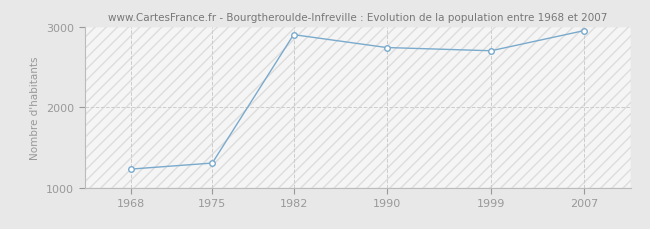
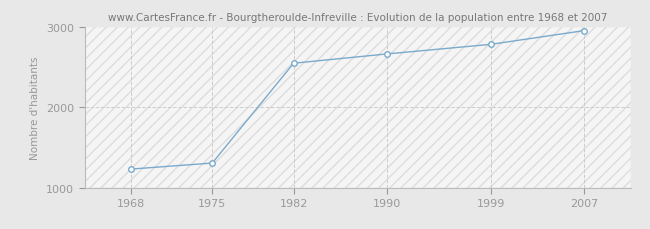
1982: 2900 -> 2540
1990: 2740 -> 2660
1999: 2700 -> 2780
